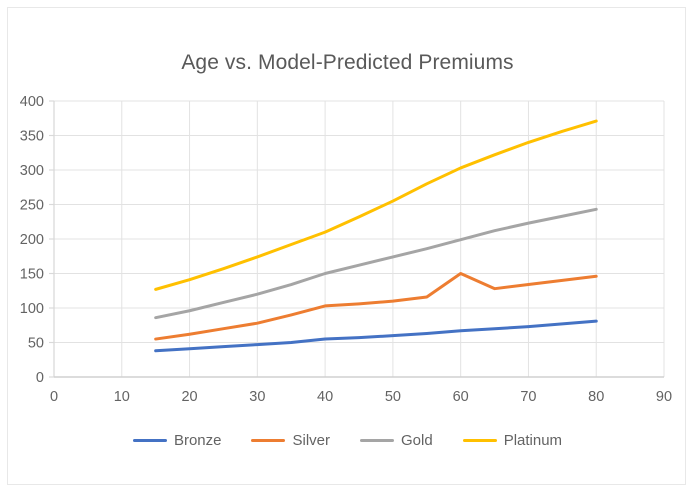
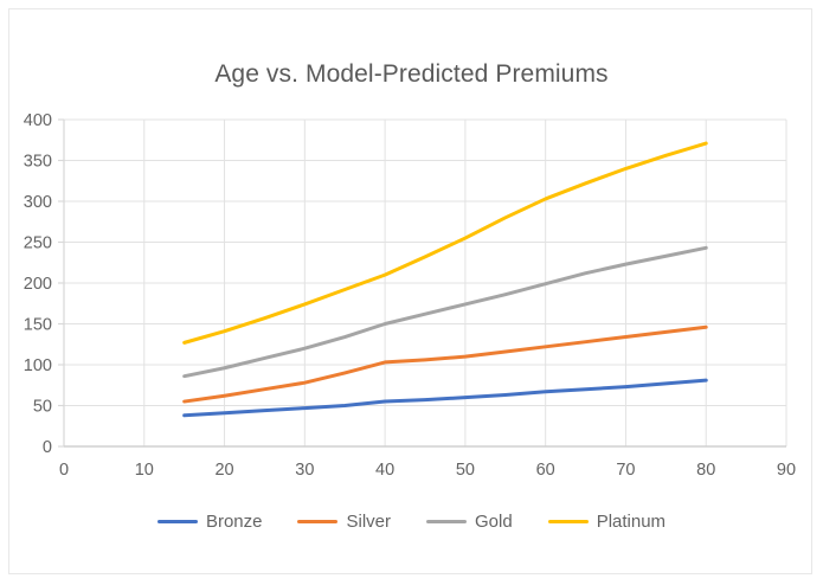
Silver/60: 150 -> 120
